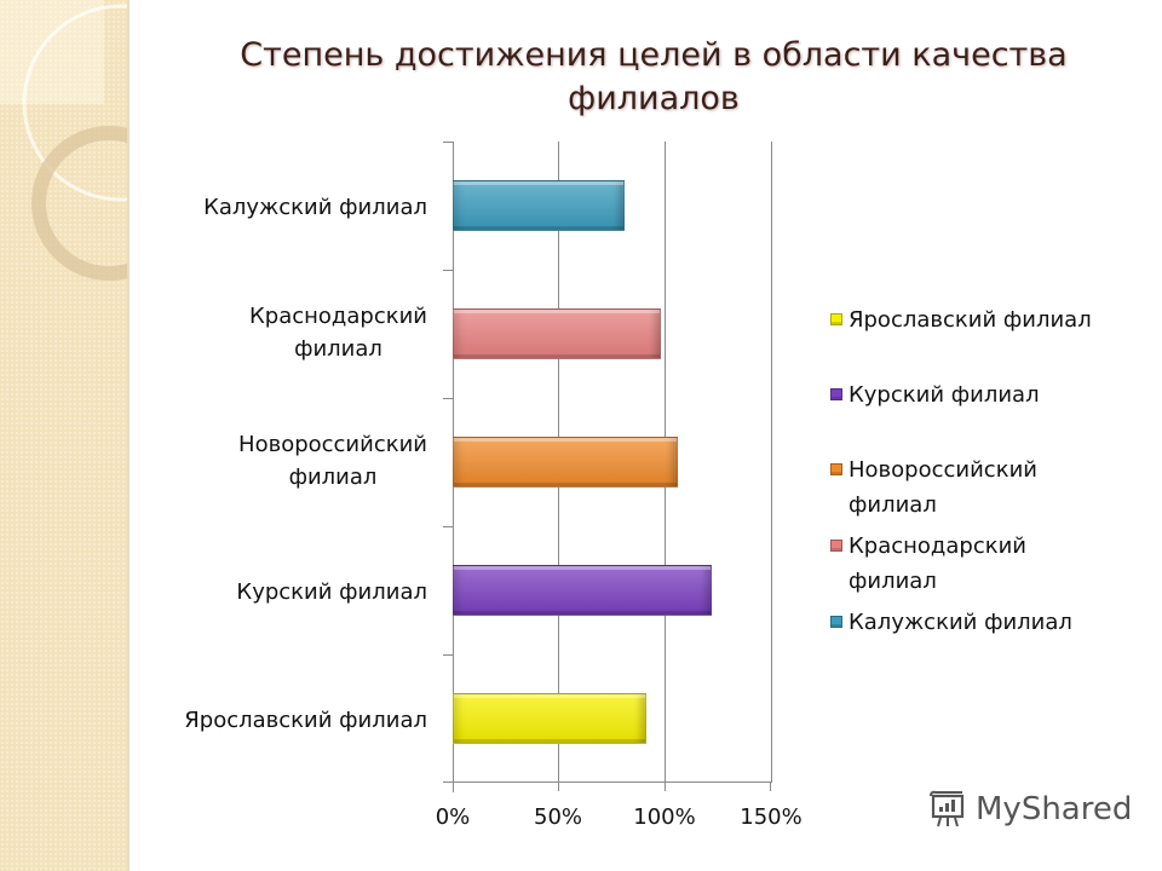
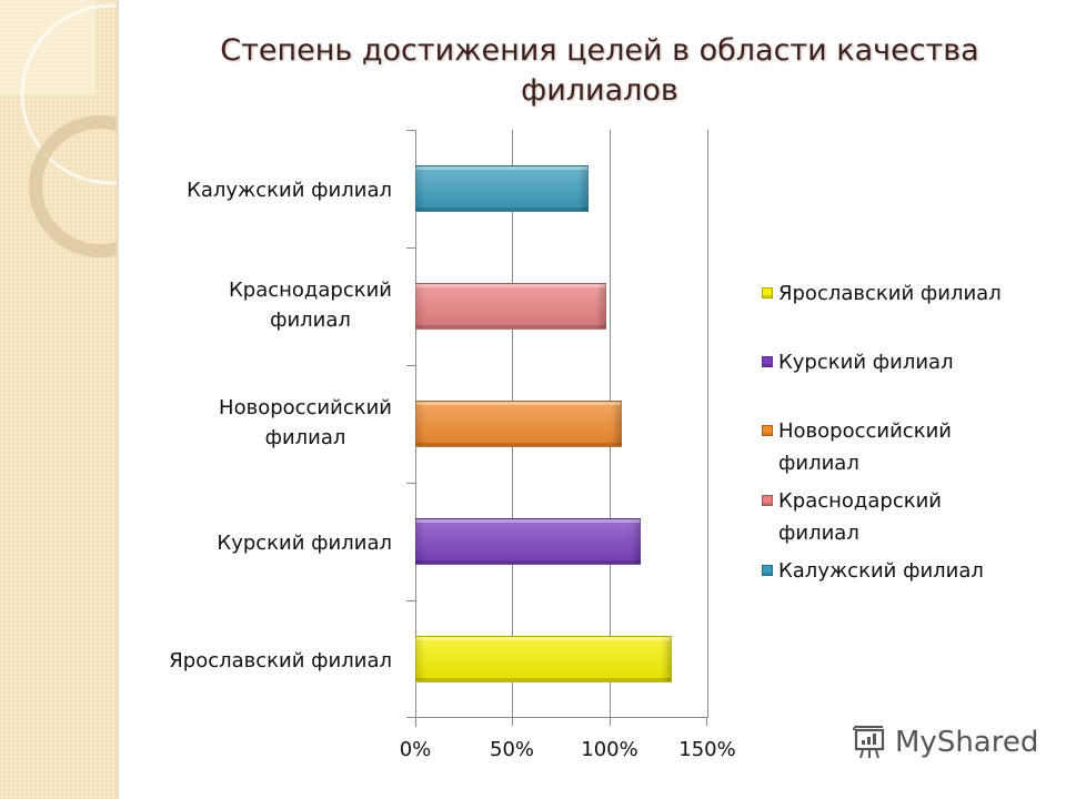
Ярославский филиал: 91% -> 132%
Курский филиал: 122% -> 116%
Калужский филиал: 81% -> 89%
